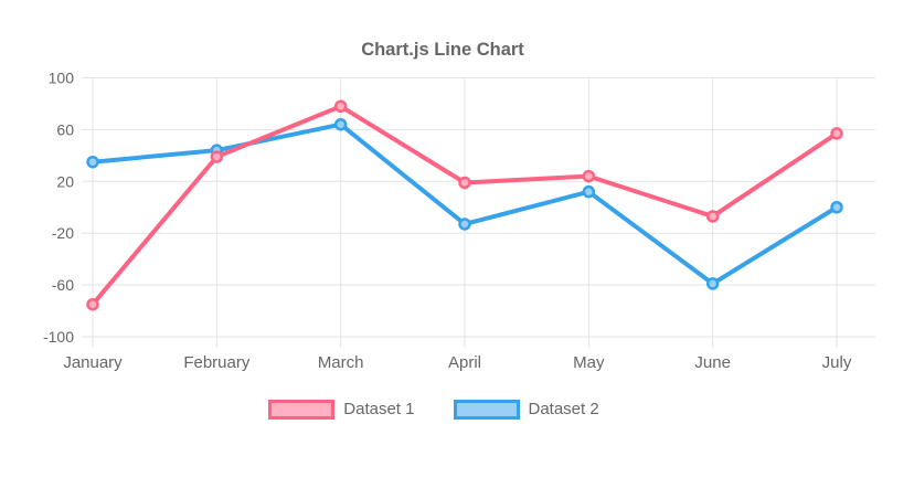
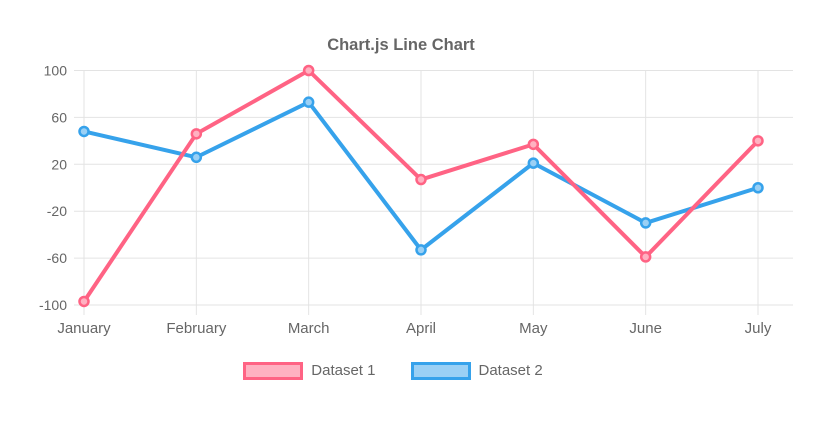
Dataset 1/January: -75 -> -97
Dataset 2/January: 35 -> 48
Dataset 1/February: 39 -> 46
Dataset 2/February: 44 -> 26
Dataset 1/March: 78 -> 100
Dataset 2/March: 64 -> 73
Dataset 1/April: 19 -> 7
Dataset 2/April: -13 -> -53
Dataset 1/May: 24 -> 37
Dataset 2/May: 12 -> 21
Dataset 1/June: -7 -> -59
Dataset 2/June: -59 -> -30
Dataset 1/July: 57 -> 40
